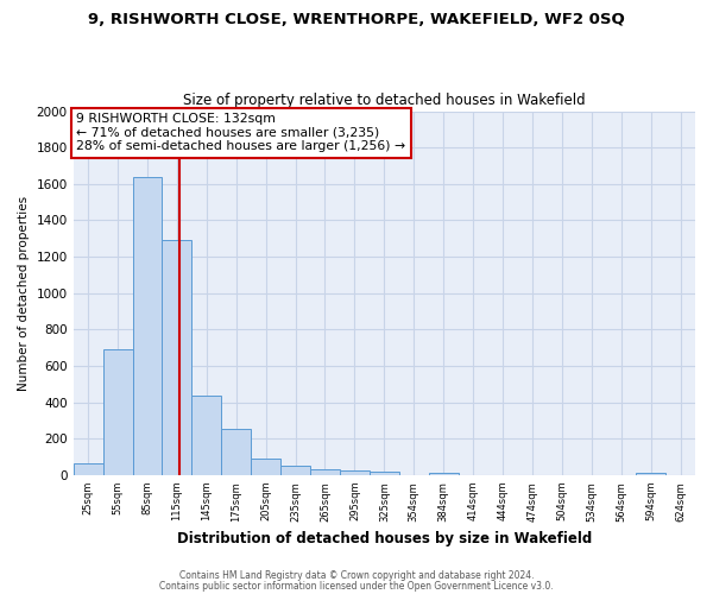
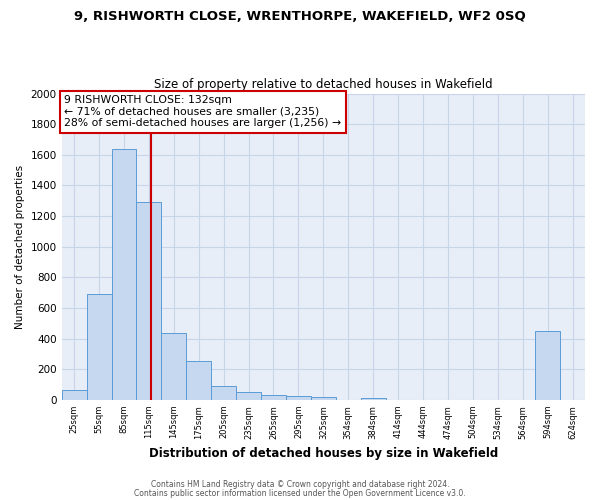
594sqm: 20 -> 450
